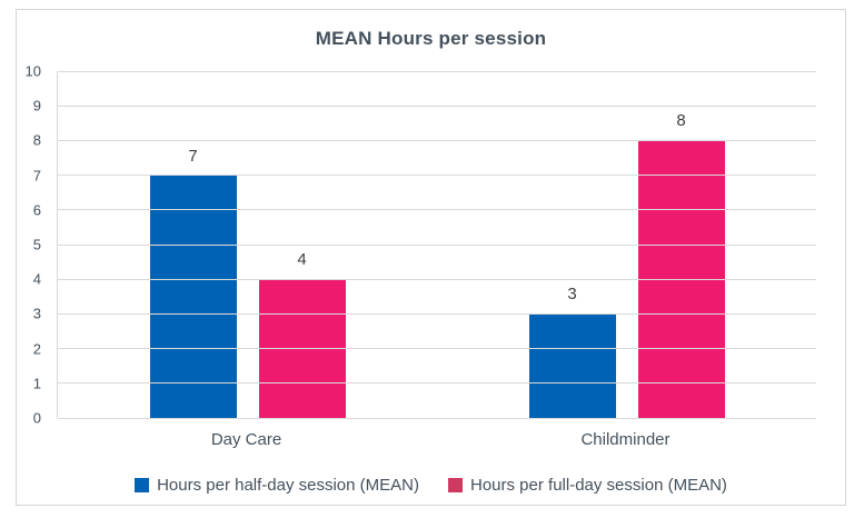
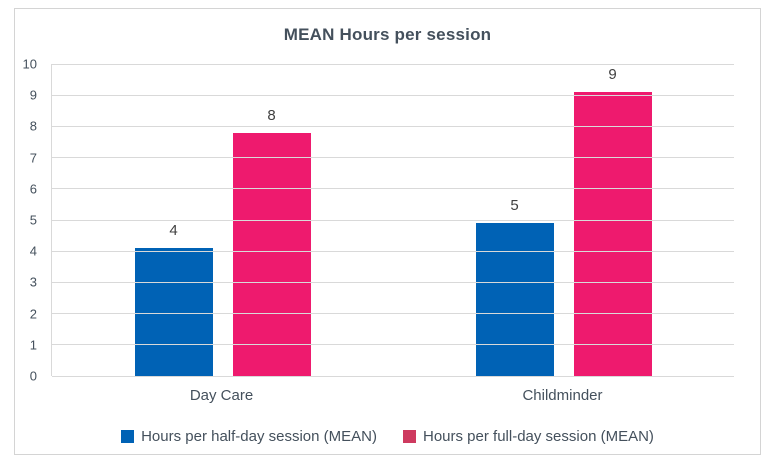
Hours per half-day session (MEAN)/Day Care: 7 -> 4
Hours per full-day session (MEAN)/Day Care: 4 -> 8
Hours per half-day session (MEAN)/Childminder: 3 -> 5
Hours per full-day session (MEAN)/Childminder: 8 -> 9
